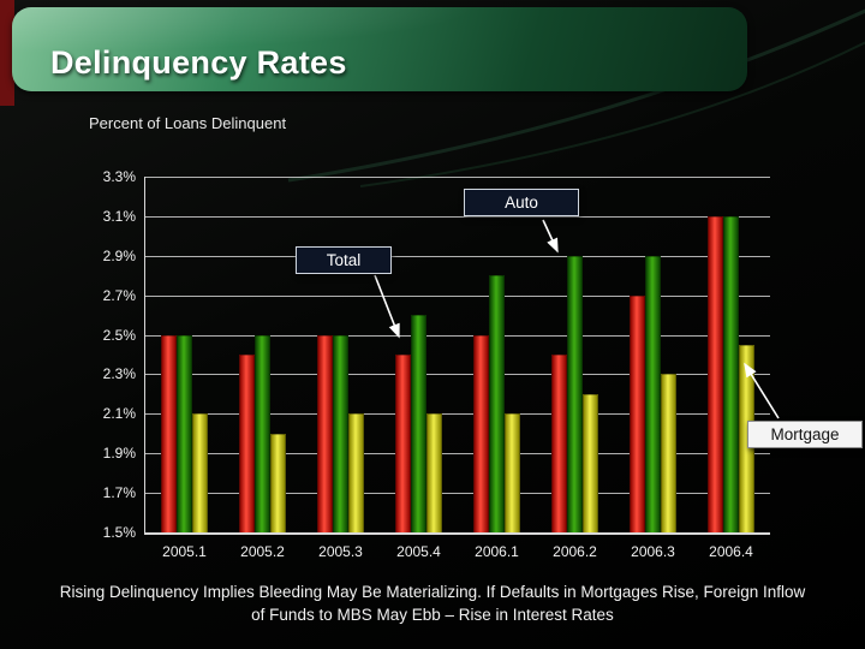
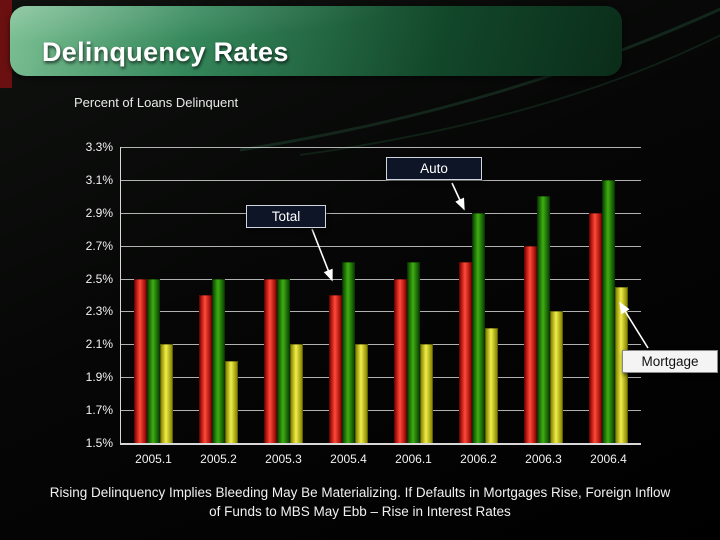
Auto/2006.1: 2.8% -> 2.6%
Total/2006.2: 2.4% -> 2.6%
Auto/2006.3: 2.9% -> 3.0%
Total/2006.4: 3.1% -> 2.9%
